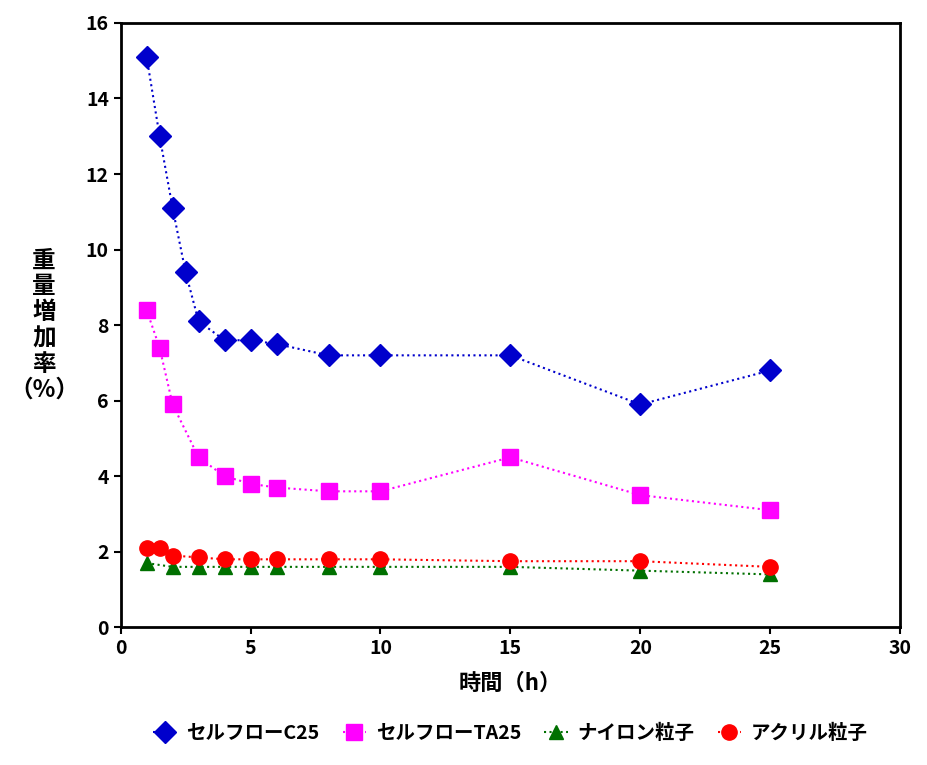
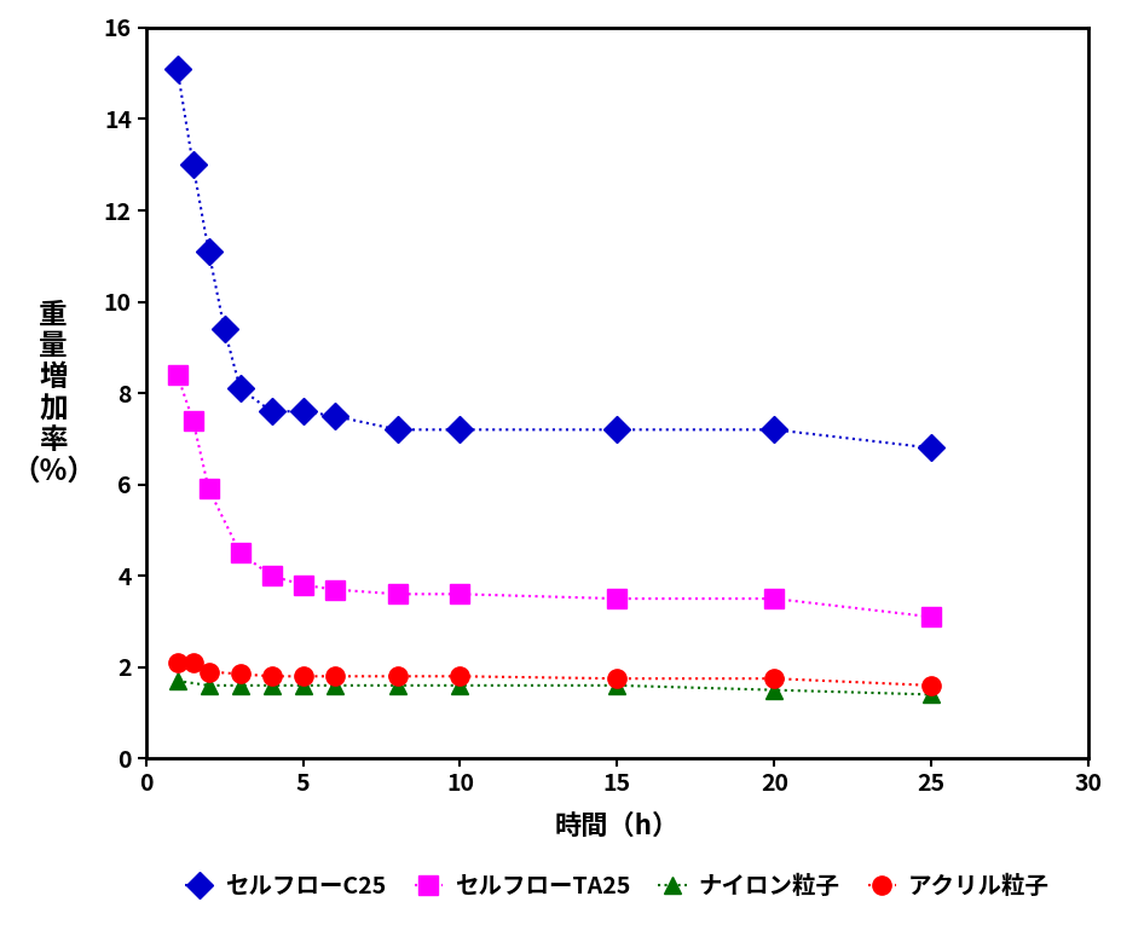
セルフローTA25/15: 4.5 -> 3.5
セルフローC25/20: 5.9 -> 7.2
